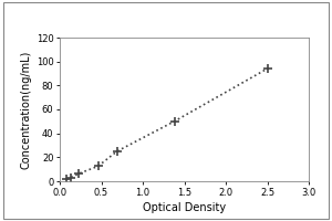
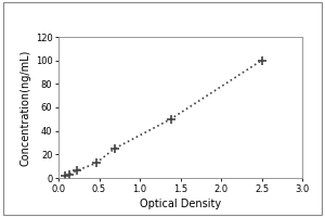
2.5: 94 -> 100
